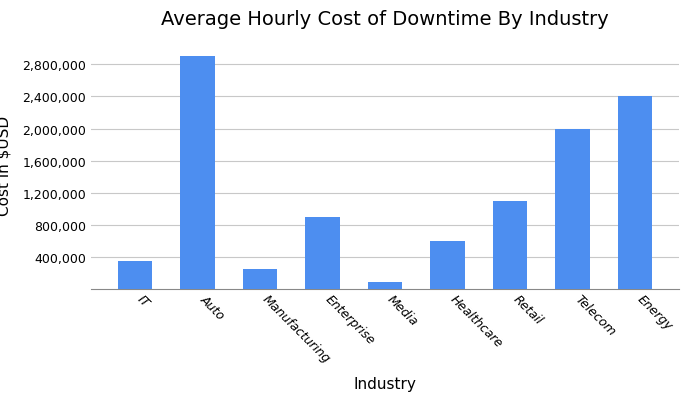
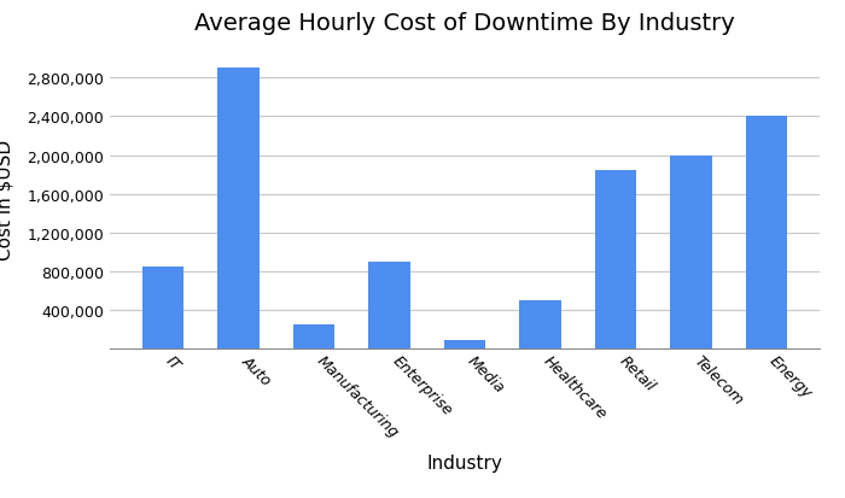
IT: 350,000 -> 840,000
Healthcare: 600,000 -> 500,000
Retail: 1,100,000 -> 1,840,000
